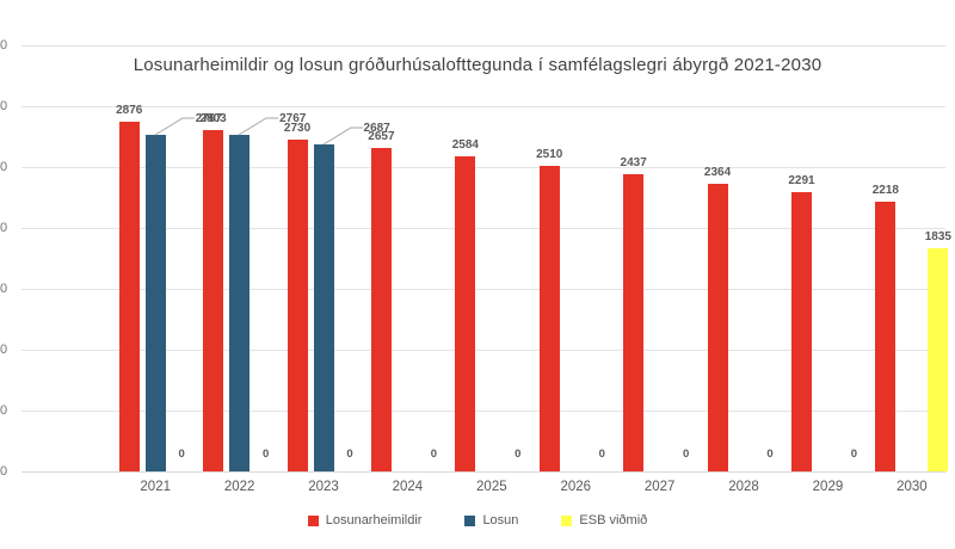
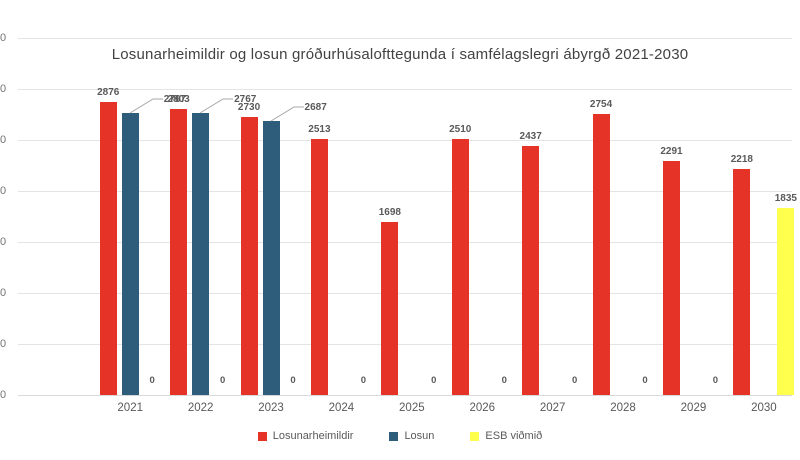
Losunarheimildir/2024: 2657 -> 2513
Losunarheimildir/2025: 2584 -> 1698
Losunarheimildir/2028: 2364 -> 2754
